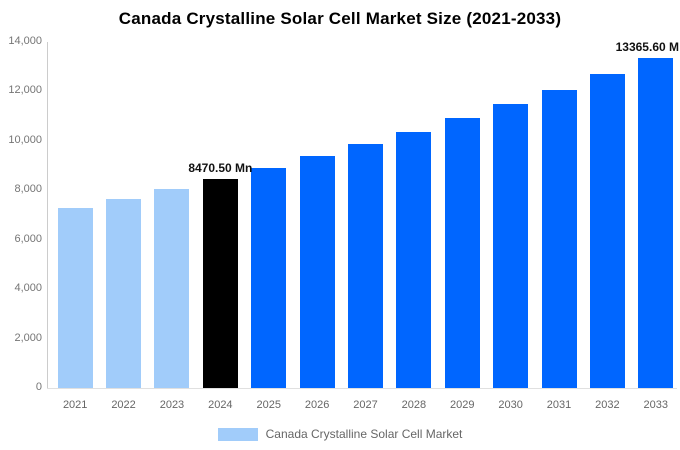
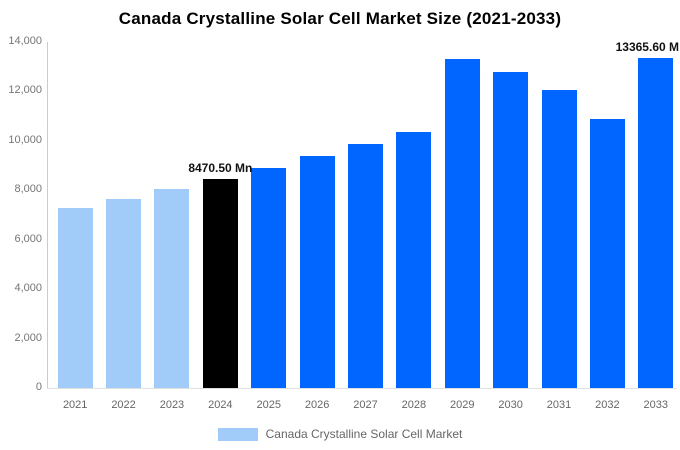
2029: 10900 -> 13300
2030: 11500 -> 12800
2032: 12700 -> 10900
